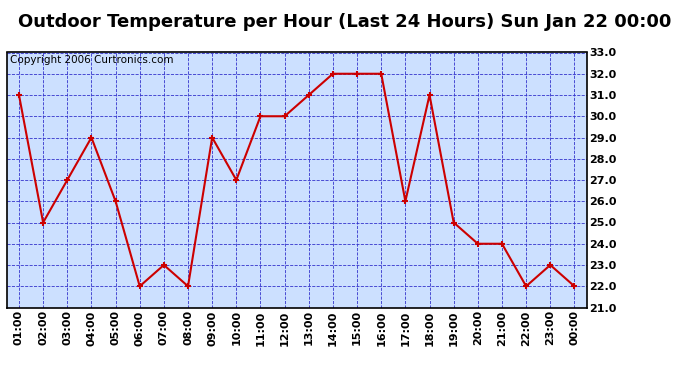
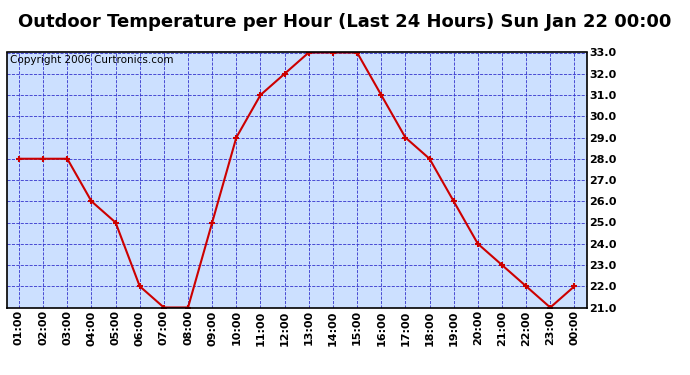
01:00: 31 -> 28
02:00: 25 -> 28
03:00: 27 -> 28
04:00: 29 -> 26
05:00: 26 -> 25
07:00: 23 -> 21
08:00: 22 -> 21
09:00: 29 -> 25
10:00: 27 -> 29
11:00: 30 -> 31
12:00: 30 -> 32
13:00: 31 -> 33
14:00: 32 -> 33
15:00: 32 -> 33
16:00: 32 -> 31
17:00: 26 -> 29
18:00: 31 -> 28
19:00: 25 -> 26
21:00: 24 -> 23
23:00: 23 -> 21
